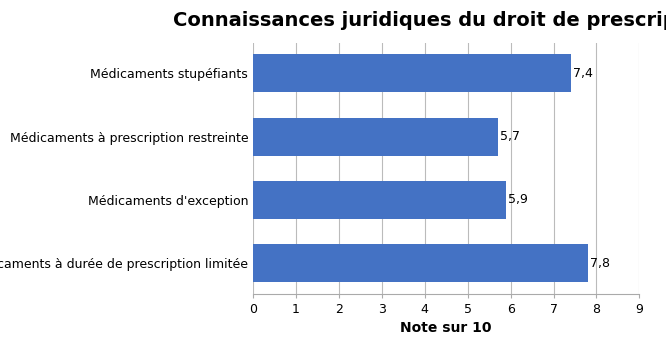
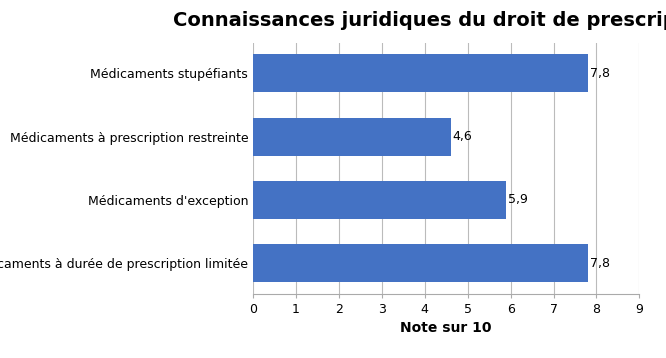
Médicaments stupéfiants: 7,4 -> 7,8
Médicaments à prescription restreinte: 5,7 -> 4,6
